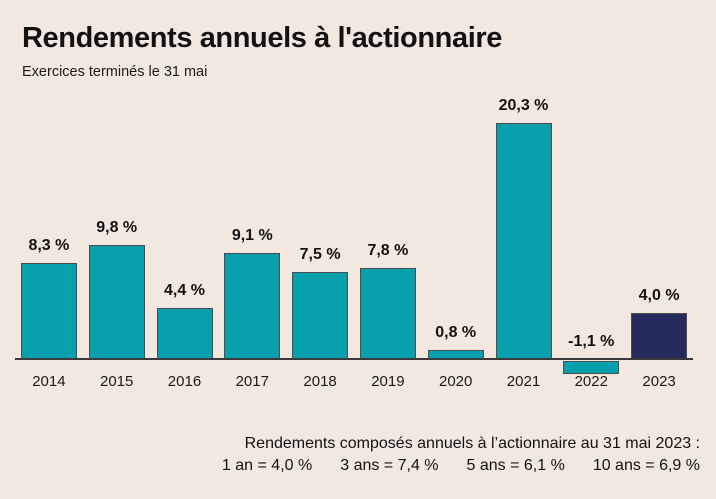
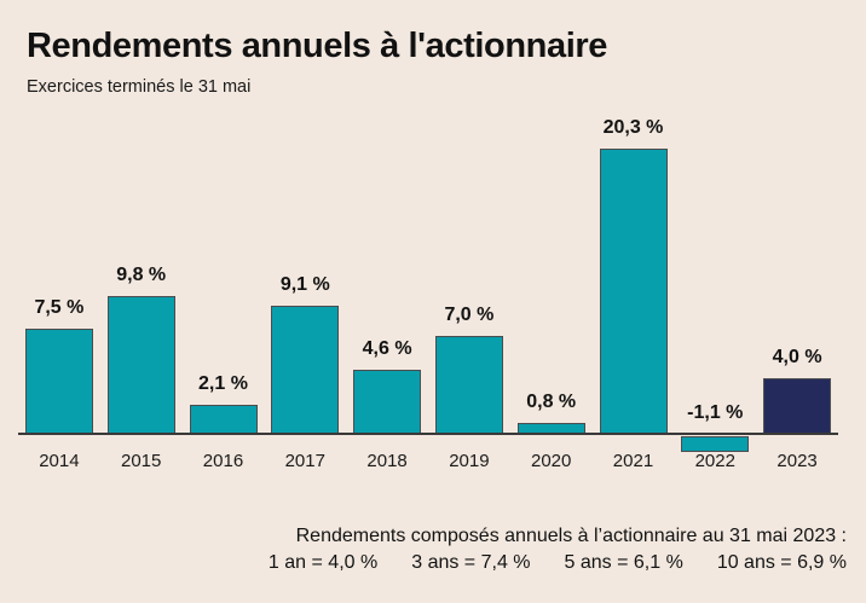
2014: 8,3 -> 7,5
2016: 4,4 -> 2,1
2018: 7,5 -> 4,6
2019: 7,8 -> 7,0
